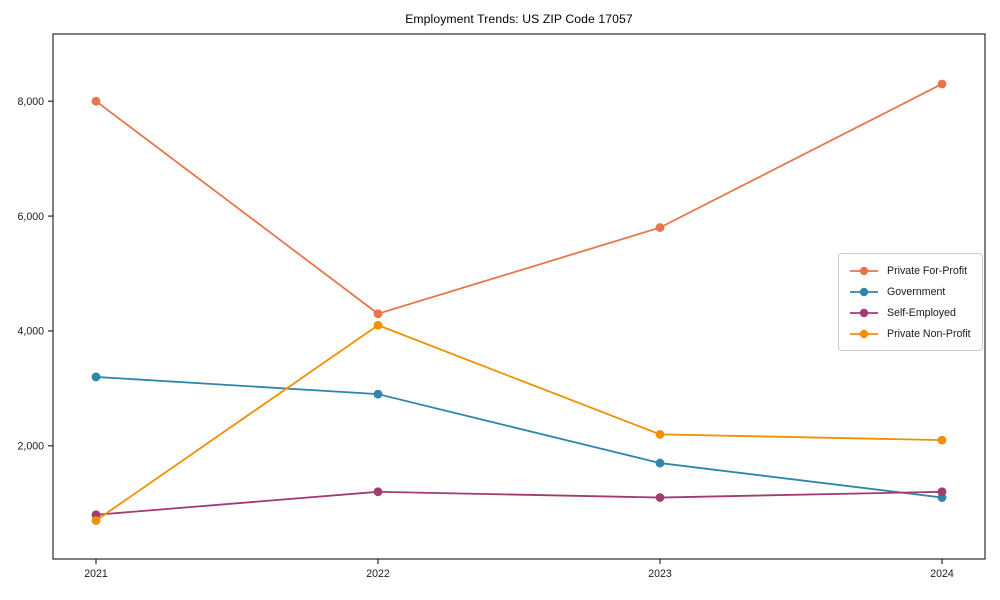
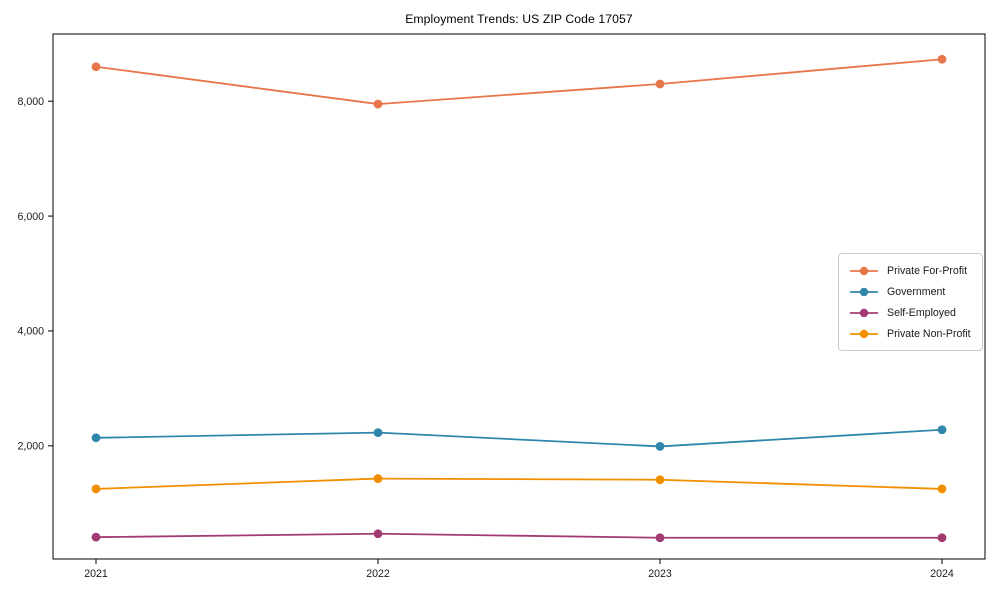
Private For-Profit/2021: 8000 -> 8600
Government/2021: 3200 -> 2100
Self-Employed/2021: 800 -> 400
Private Non-Profit/2021: 700 -> 1200
Private For-Profit/2022: 4300 -> 8000
Government/2022: 2900 -> 2200
Self-Employed/2022: 1200 -> 500
Private Non-Profit/2022: 4100 -> 1400
Private For-Profit/2023: 5800 -> 8300
Government/2023: 1700 -> 2000
Self-Employed/2023: 1100 -> 400
Private Non-Profit/2023: 2200 -> 1400
Private For-Profit/2024: 8300 -> 8700
Government/2024: 1100 -> 2300
Self-Employed/2024: 1200 -> 400
Private Non-Profit/2024: 2100 -> 1200
